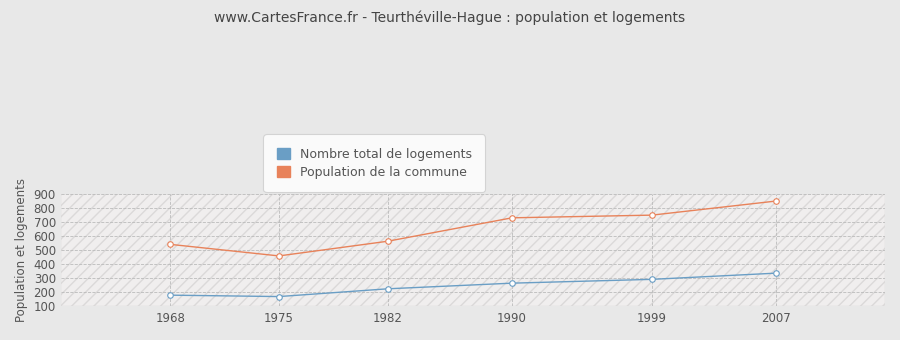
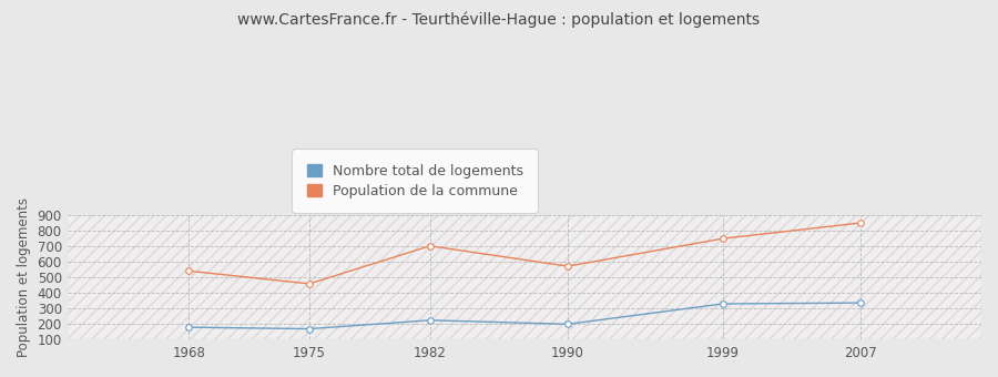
Population de la commune/1982: 560 -> 700
Nombre total de logements/1990: 260 -> 200
Population de la commune/1990: 730 -> 570
Nombre total de logements/1999: 290 -> 330
